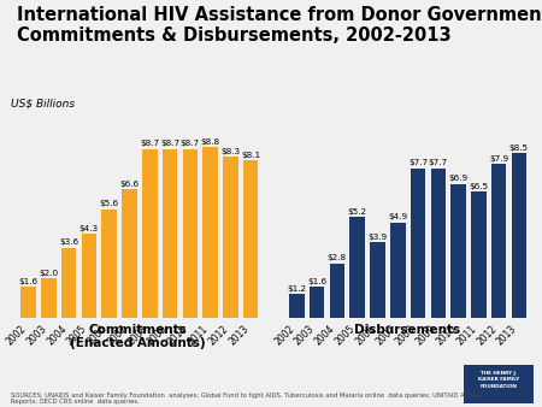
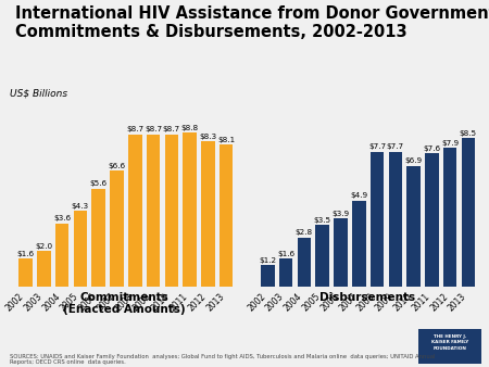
2005: $5.2 -> $3.5
2011: $6.5 -> $7.6
